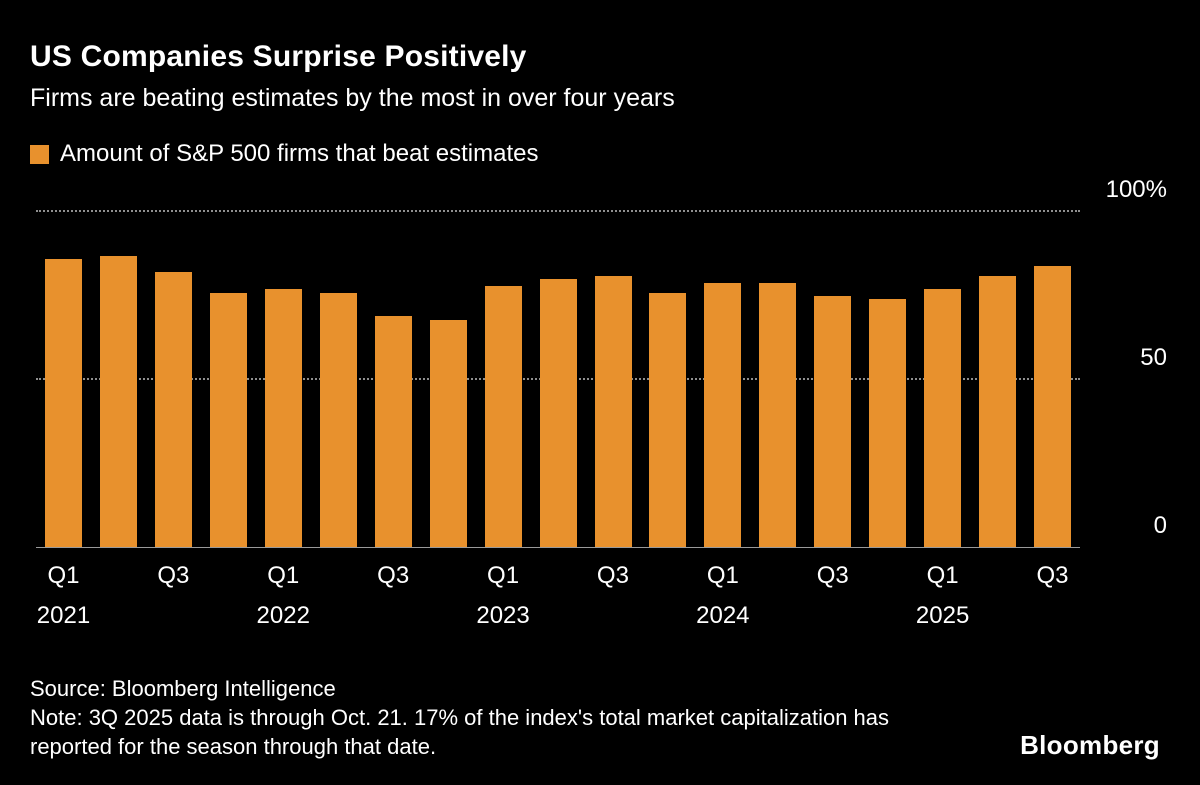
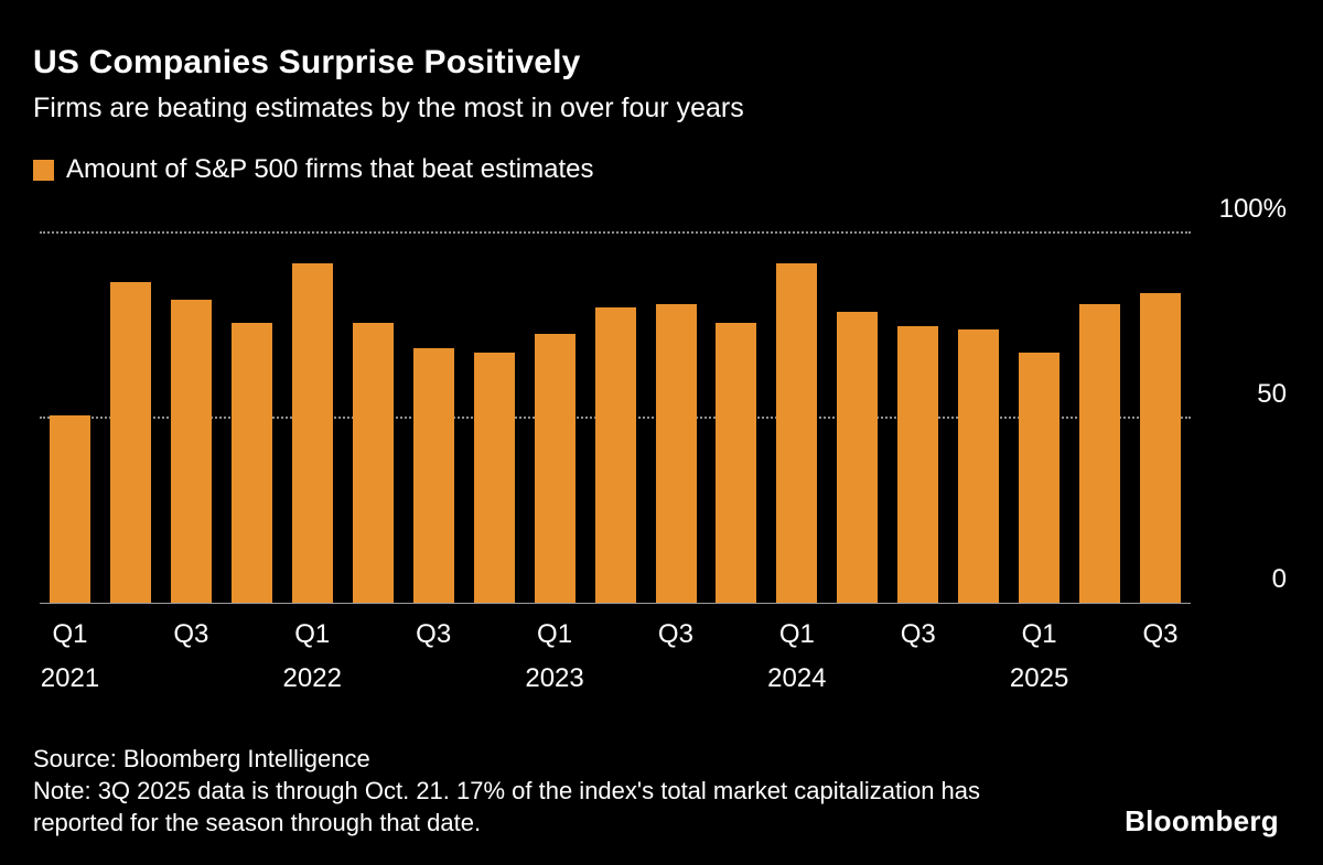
Q1 2021: 86% -> 51%
Q1 2022: 77% -> 92%
Q1 2023: 78% -> 73%
Q1 2024: 79% -> 92%
Q1 2025: 77% -> 68%
